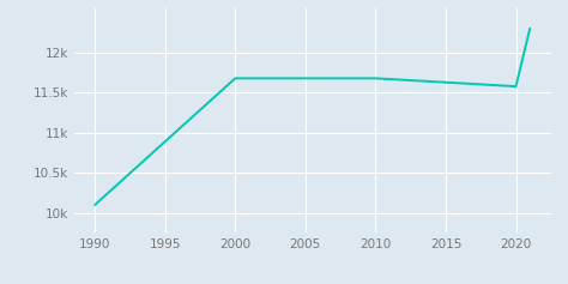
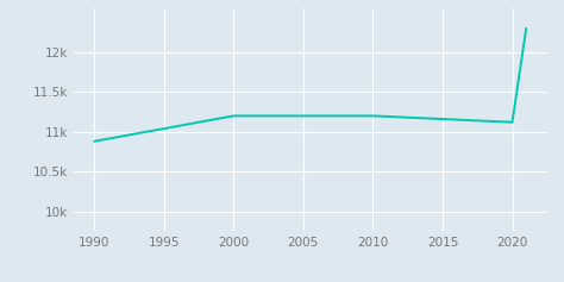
1990: 10.10k -> 10.88k
2000: 11.68k -> 11.20k
2010: 11.68k -> 11.20k
2020: 11.58k -> 11.12k
